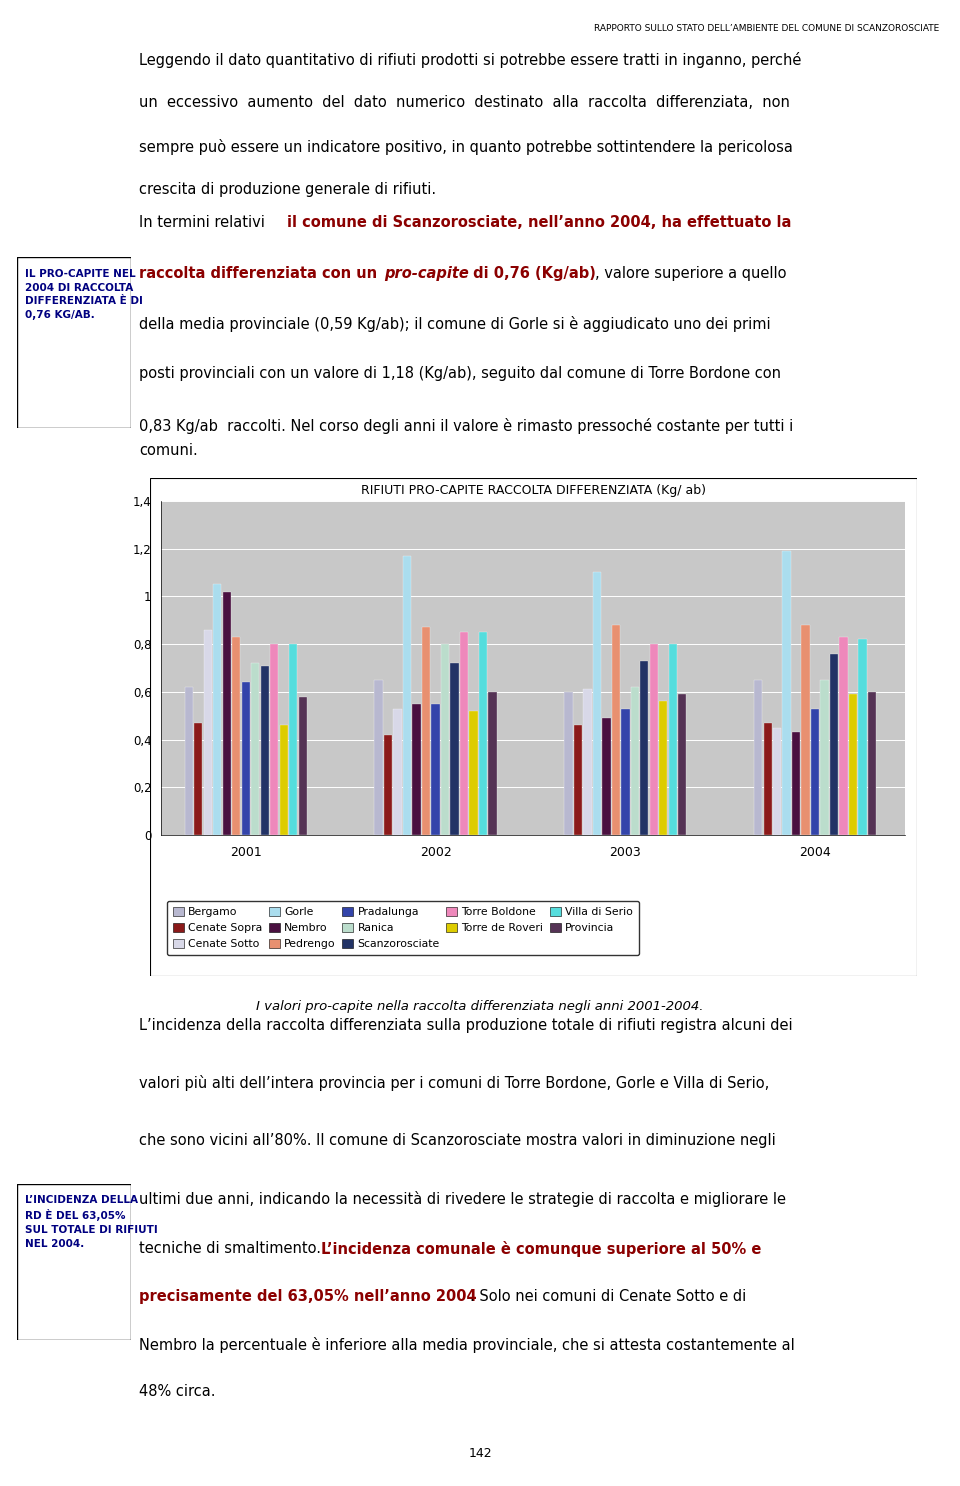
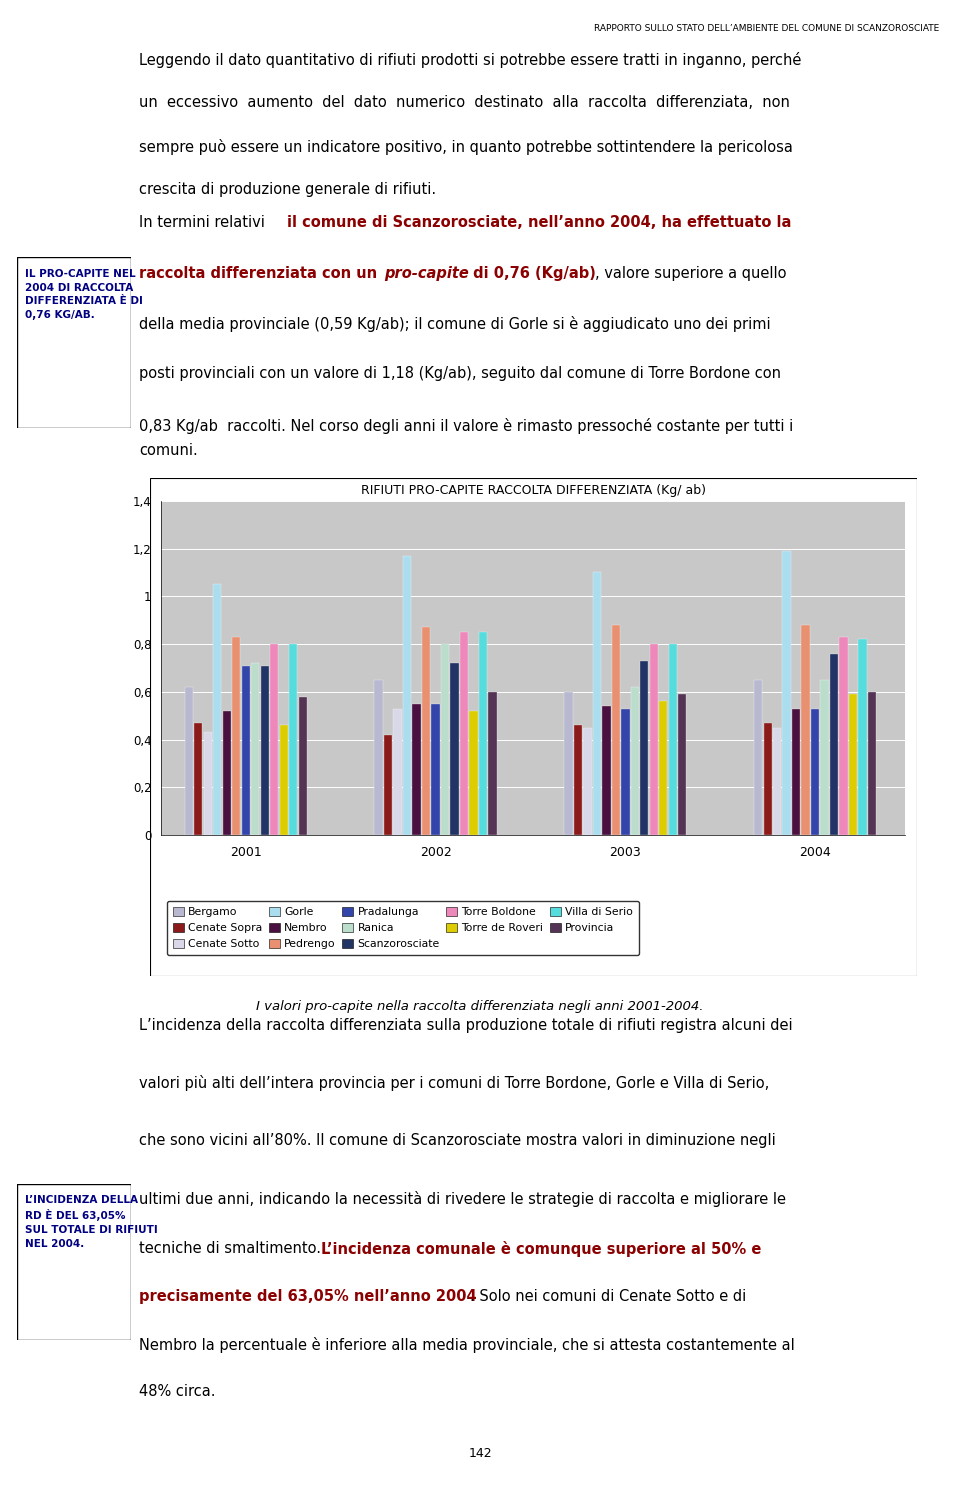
Cenate Sotto/2001: 0,86 -> 0,43
Nembro/2001: 1,02 -> 0,52
Pradalunga/2001: 0,64 -> 0,71
Cenate Sotto/2003: 0,61 -> 0,45
Nembro/2003: 0,49 -> 0,54
Nembro/2004: 0,43 -> 0,53
